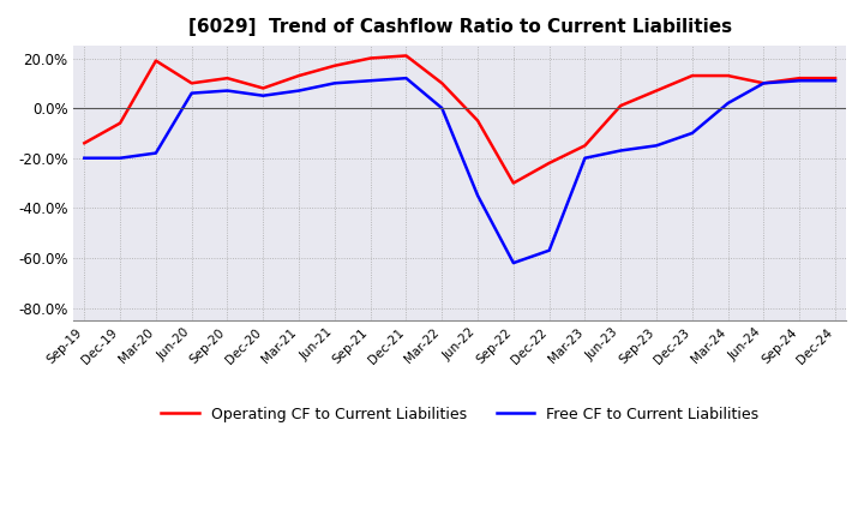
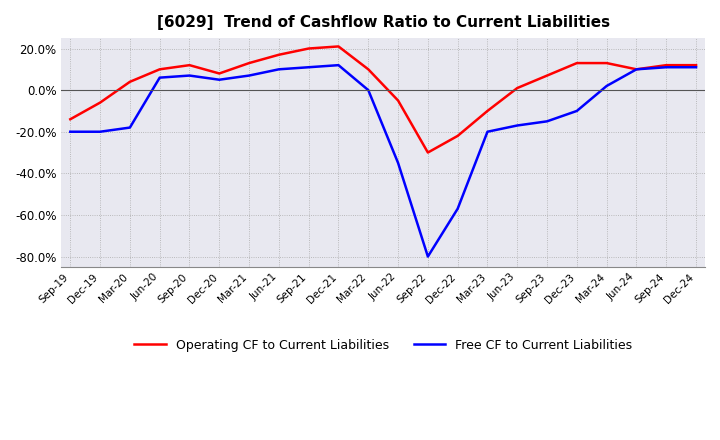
Operating CF to Current Liabilities/Mar-20: 19% -> 4%
Free CF to Current Liabilities/Sep-22: -62% -> -80%
Operating CF to Current Liabilities/Mar-23: -15% -> -10%
